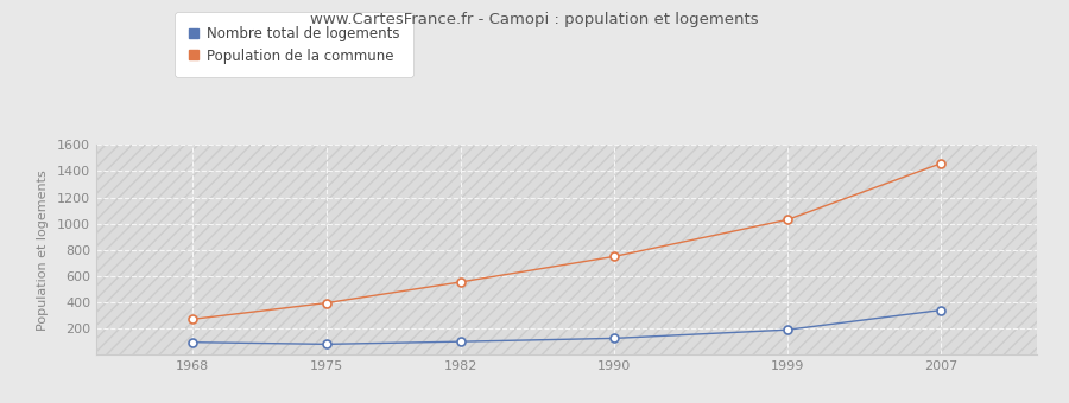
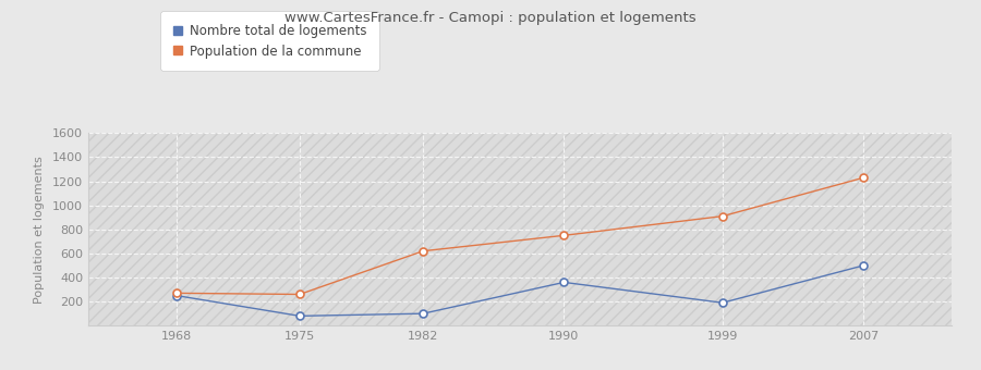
Nombre total de logements/1968: 100 -> 250
Population de la commune/1975: 400 -> 260
Population de la commune/1982: 560 -> 620
Nombre total de logements/1990: 120 -> 360
Population de la commune/1999: 1030 -> 910
Nombre total de logements/2007: 340 -> 500
Population de la commune/2007: 1460 -> 1230
